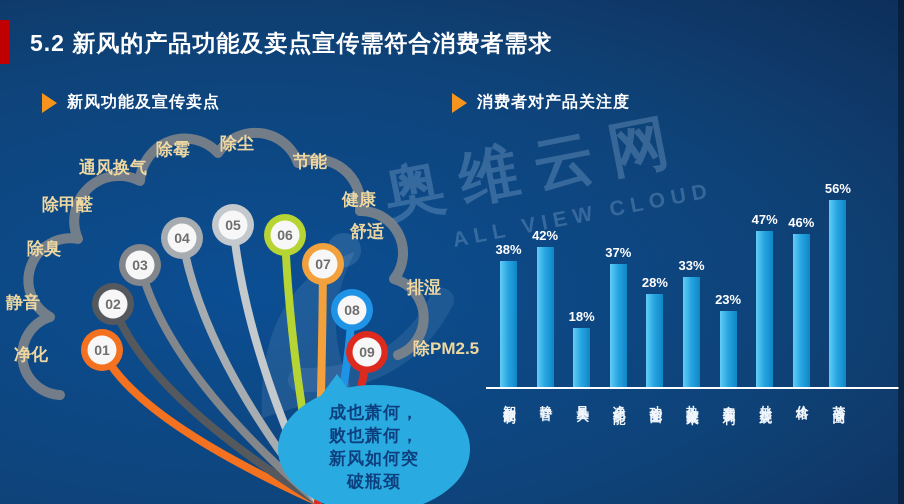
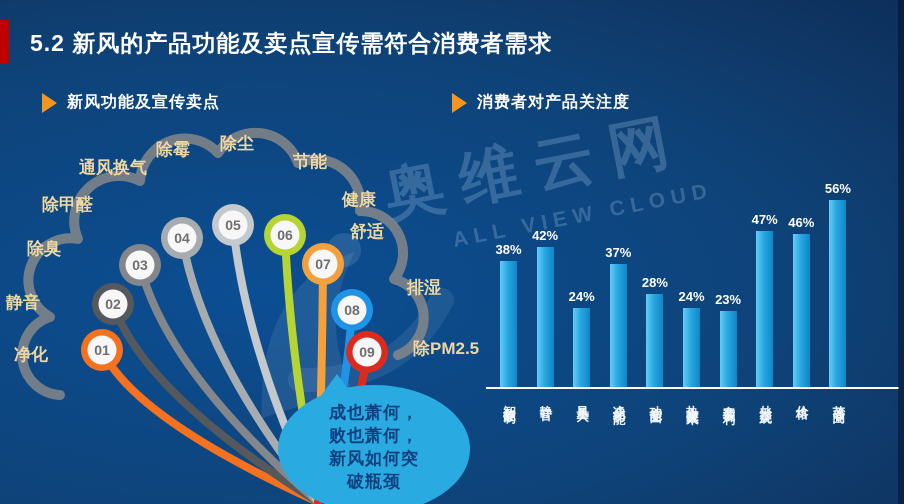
风量大: 18% -> 24%
热交换效果: 33% -> 24%
